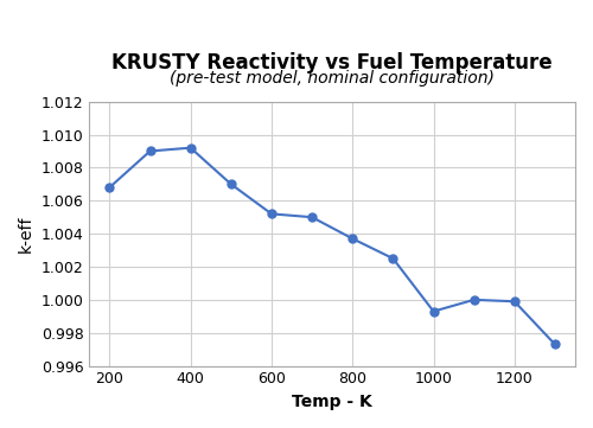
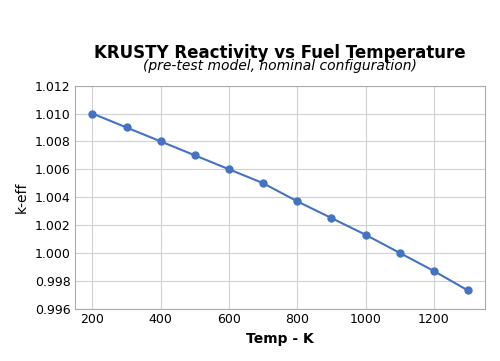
200: 1.0068 -> 1.0100
400: 1.0092 -> 1.0080
600: 1.0052 -> 1.0060
1000: 0.9993 -> 1.0013
1200: 0.9999 -> 0.9987
